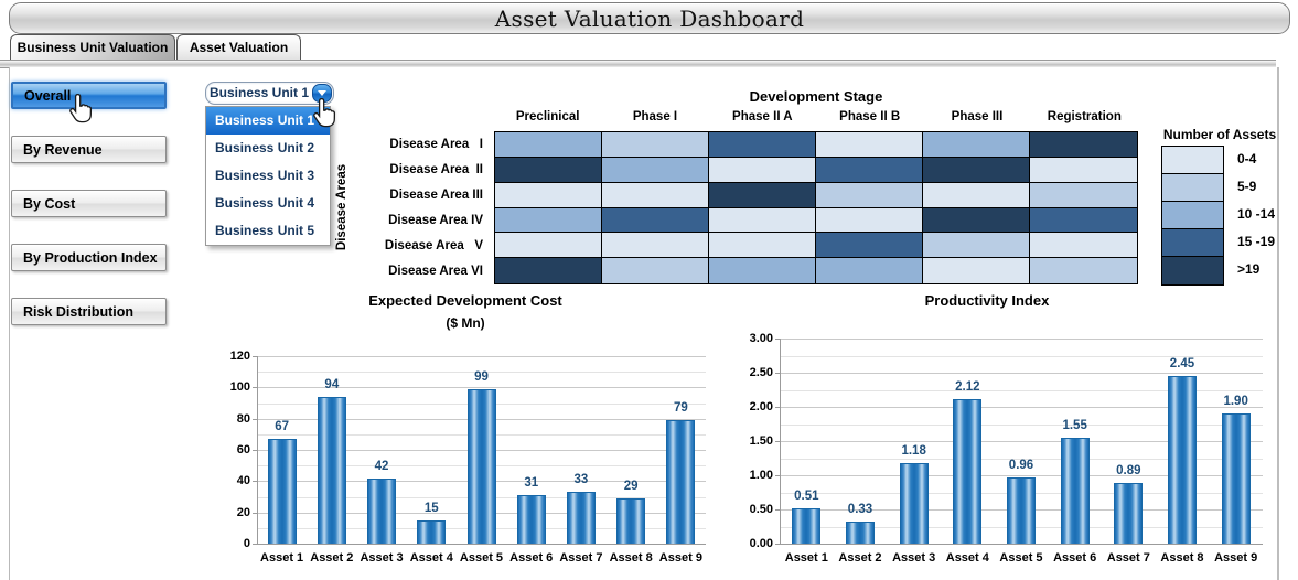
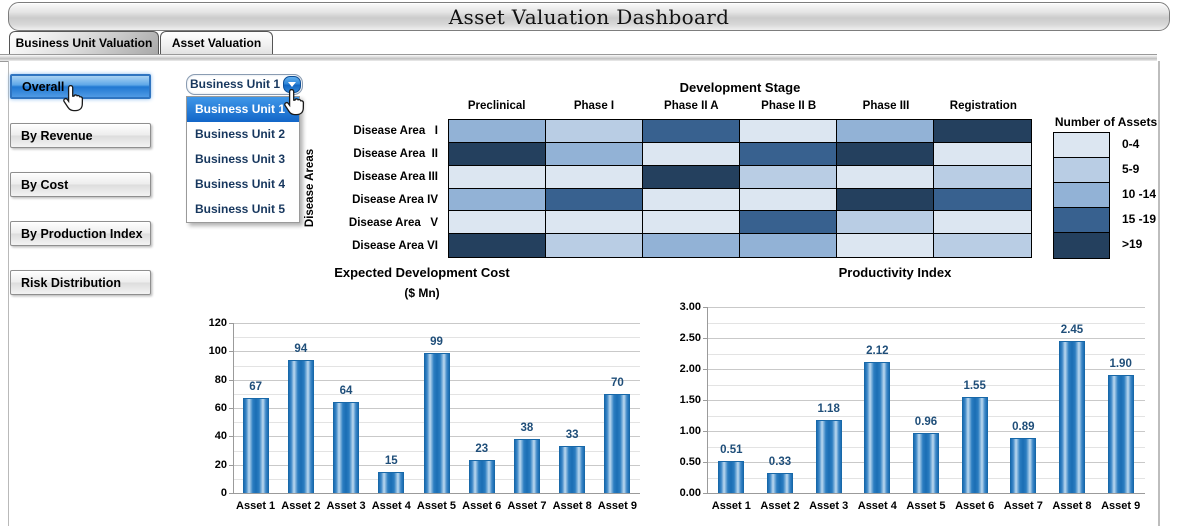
Expected Development Cost/Asset 3: 42 -> 64
Expected Development Cost/Asset 6: 31 -> 23
Expected Development Cost/Asset 7: 33 -> 38
Expected Development Cost/Asset 8: 29 -> 33
Expected Development Cost/Asset 9: 79 -> 70
